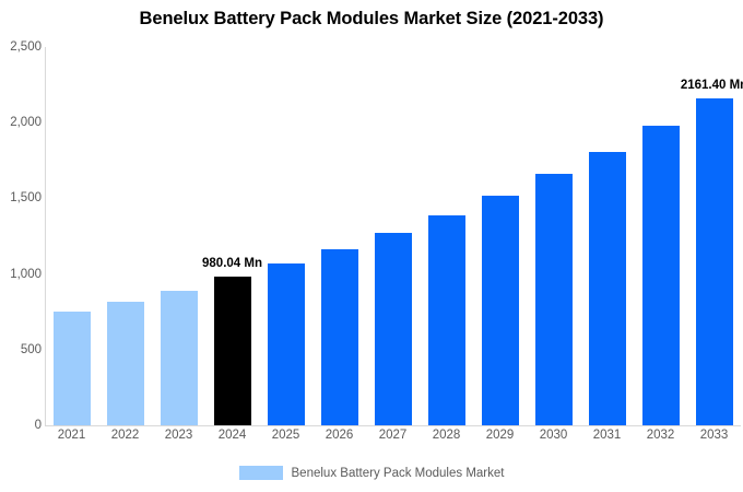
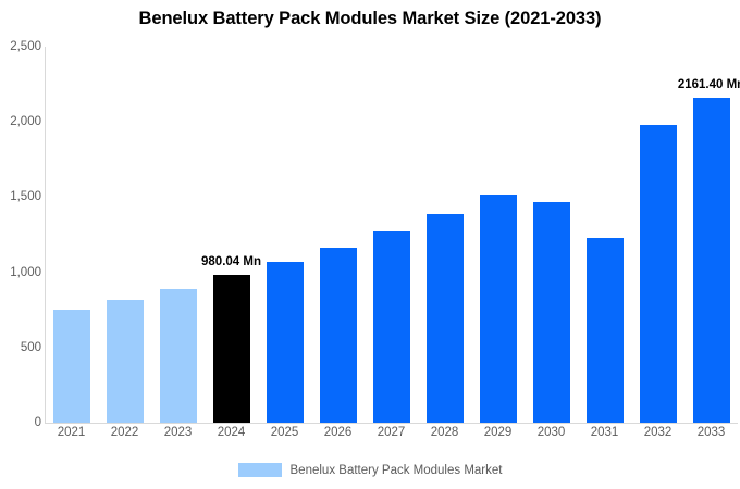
2030: 1660 -> 1470
2031: 1810 -> 1230
